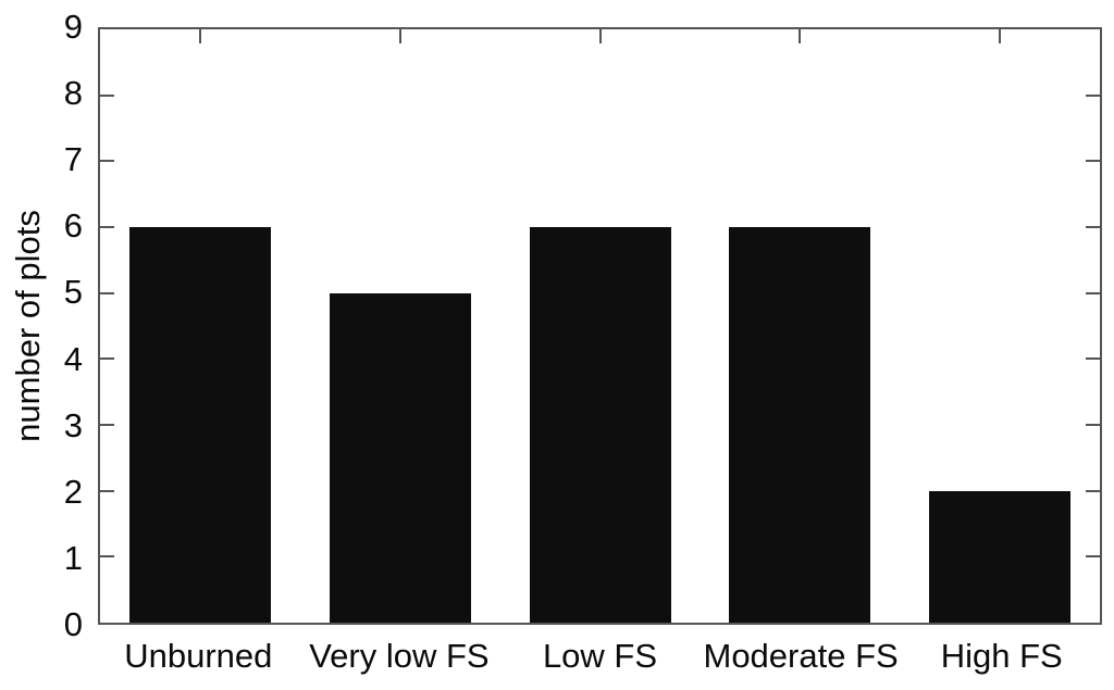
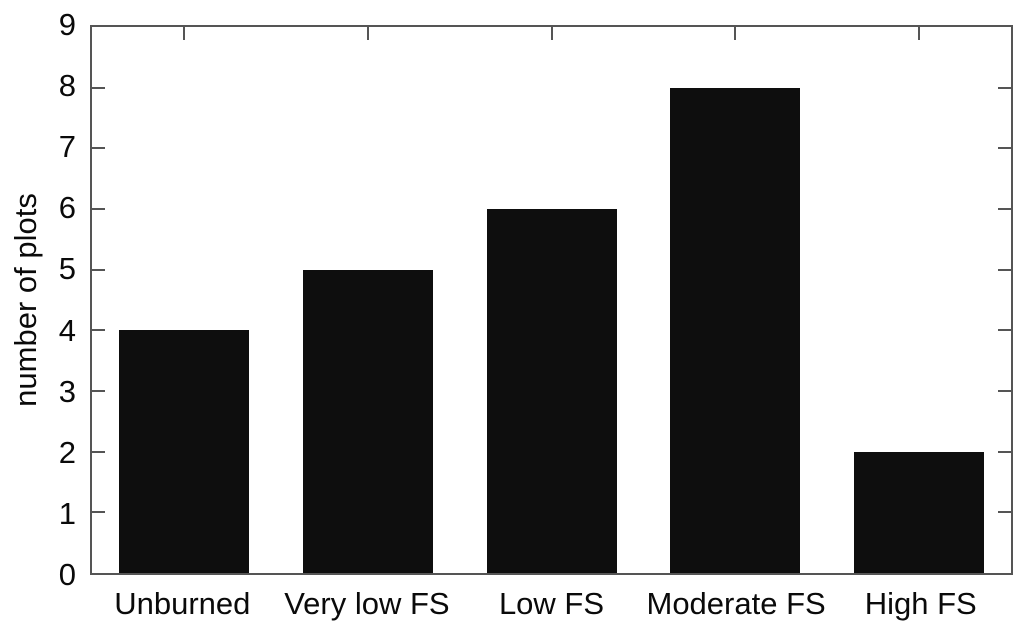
Unburned: 6 -> 4
Moderate FS: 6 -> 8
